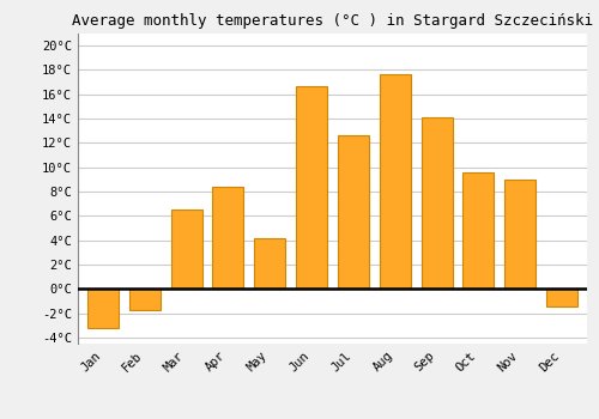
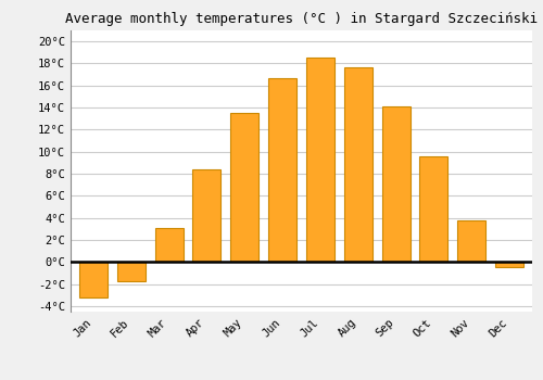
Mar: 6.5°C -> 3.1°C
May: 4.2°C -> 13.5°C
Jul: 12.6°C -> 18.5°C
Nov: 9.0°C -> 3.8°C
Dec: -1.4°C -> -0.5°C
